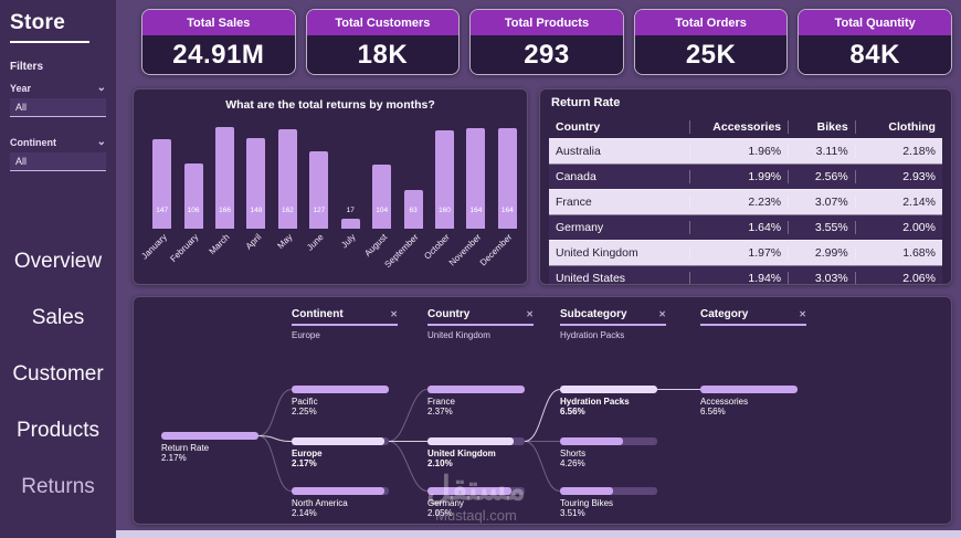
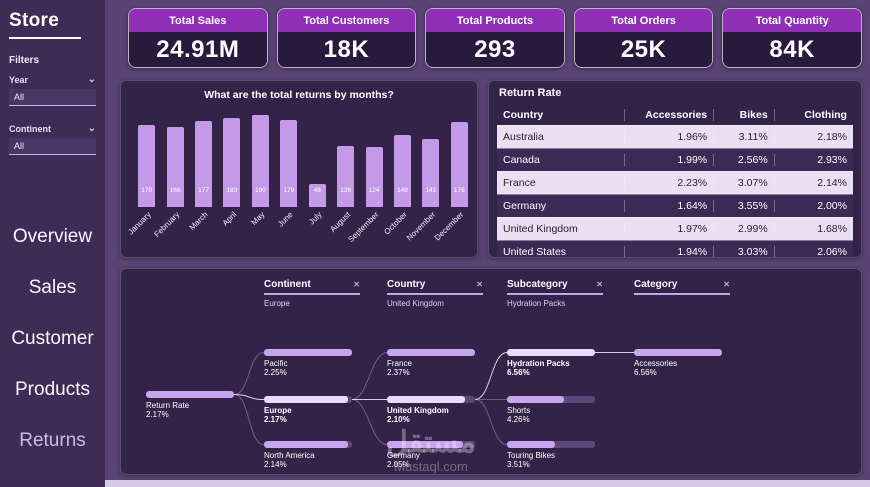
January: 147 -> 170
February: 106 -> 166
March: 166 -> 177
April: 148 -> 183
May: 162 -> 190
June: 127 -> 179
July: 17 -> 48
August: 104 -> 126
September: 63 -> 124
October: 160 -> 148
November: 164 -> 141
December: 164 -> 176
